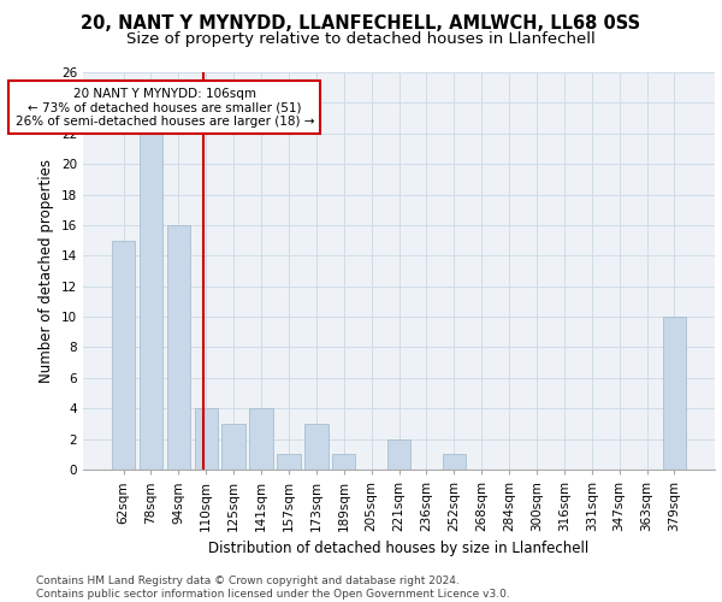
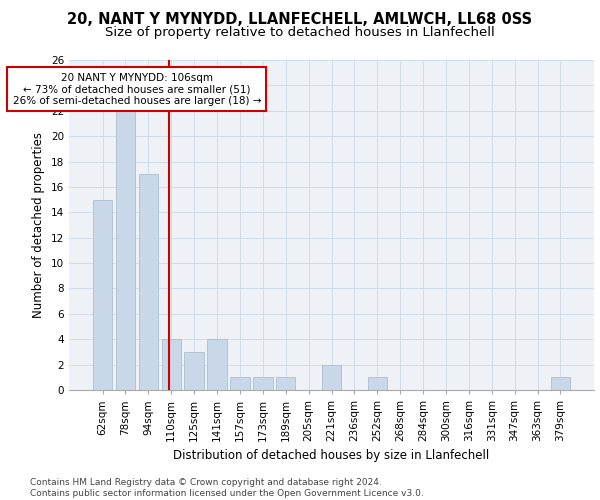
94sqm: 16 -> 17
173sqm: 3 -> 1
379sqm: 10 -> 1
